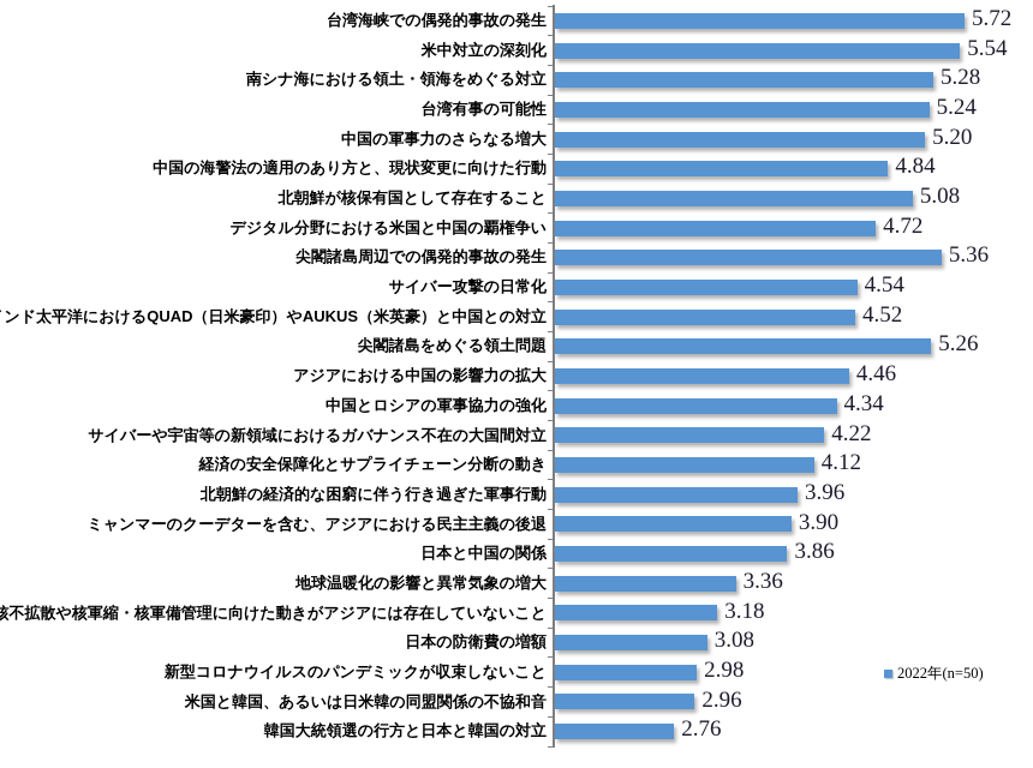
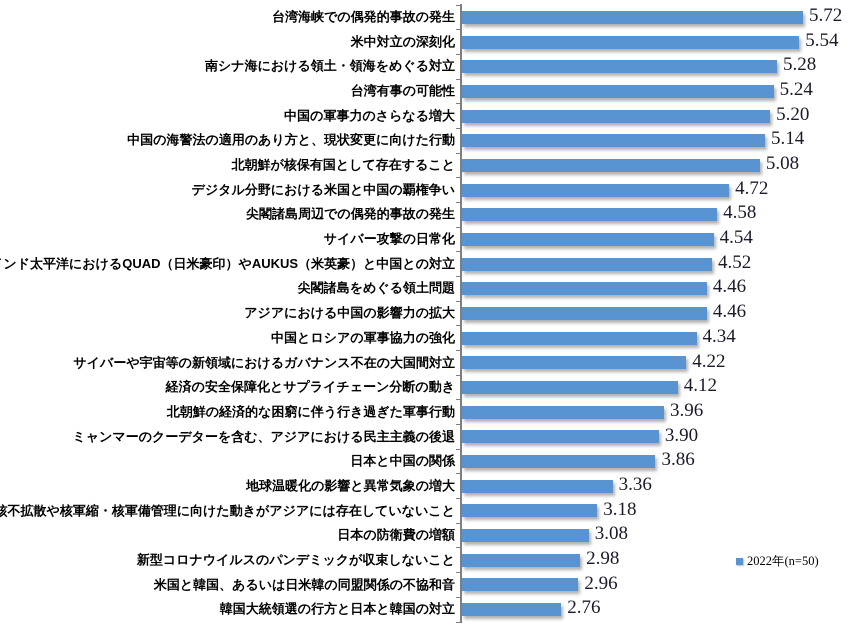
中国の海警法の適用のあり方と、現状変更に向けた行動: 4.84 -> 5.14
尖閣諸島周辺での偶発的事故の発生: 5.36 -> 4.58
尖閣諸島をめぐる領土問題: 5.26 -> 4.46
